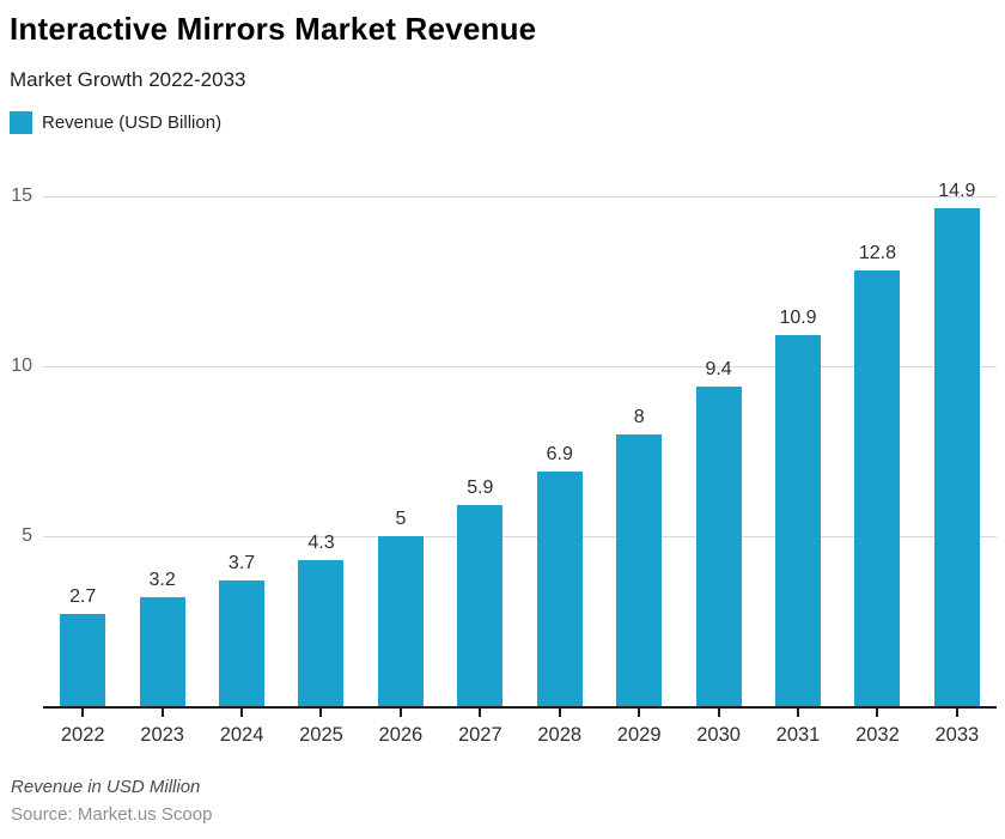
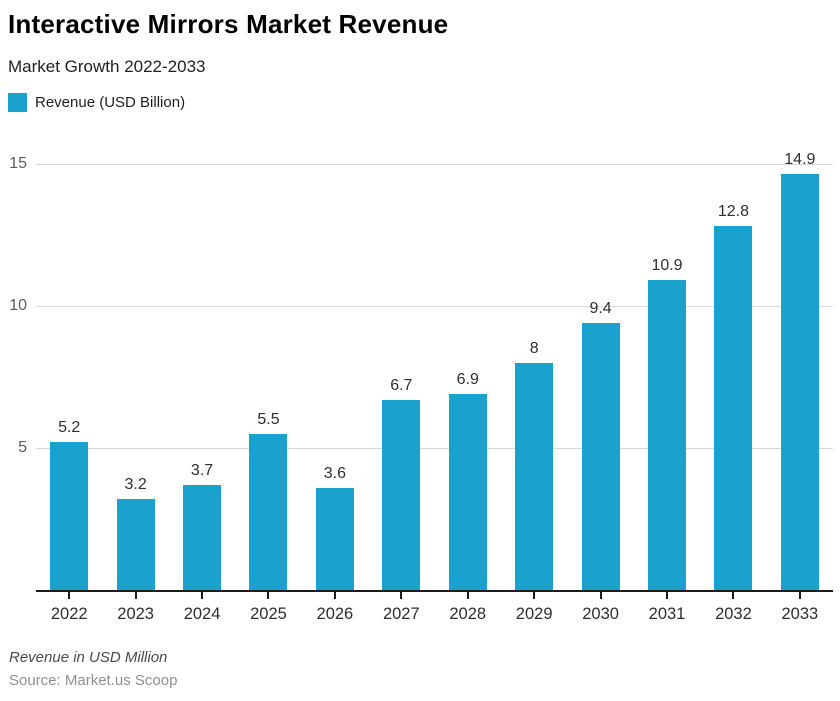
2022: 2.7 -> 5.2
2025: 4.3 -> 5.5
2026: 5 -> 3.6
2027: 5.9 -> 6.7
